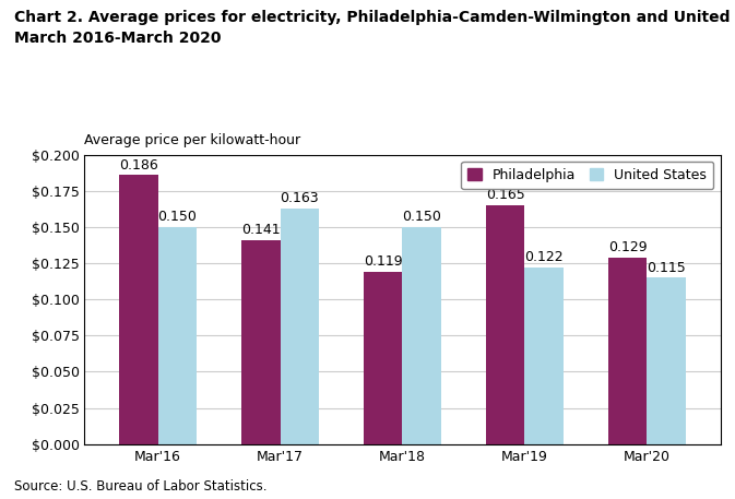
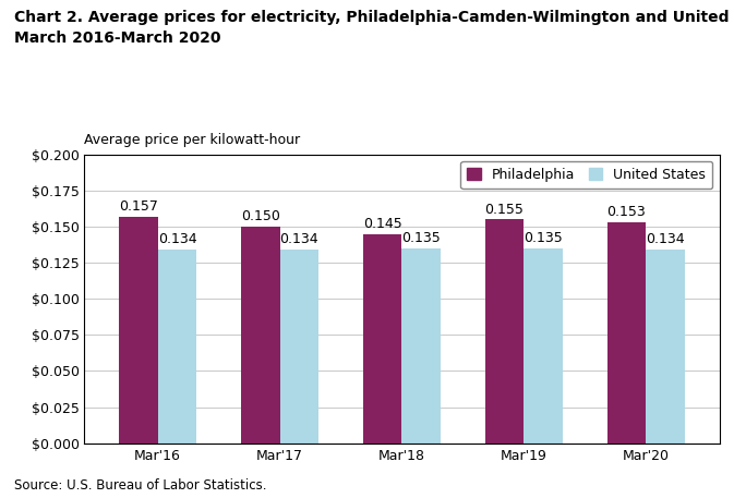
Philadelphia/Mar'16: 0.186 -> 0.157
United States/Mar'16: 0.150 -> 0.134
Philadelphia/Mar'17: 0.141 -> 0.150
United States/Mar'17: 0.163 -> 0.134
Philadelphia/Mar'18: 0.119 -> 0.145
United States/Mar'18: 0.150 -> 0.135
Philadelphia/Mar'19: 0.165 -> 0.155
United States/Mar'19: 0.122 -> 0.135
Philadelphia/Mar'20: 0.129 -> 0.153
United States/Mar'20: 0.115 -> 0.134
